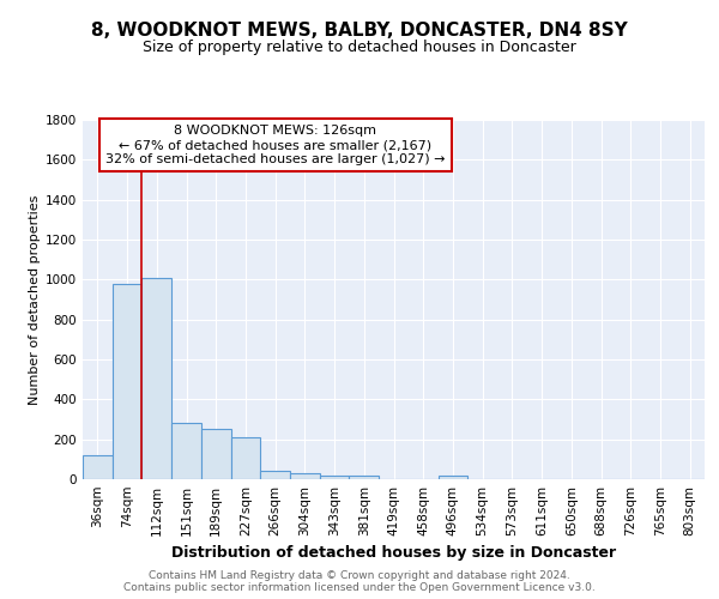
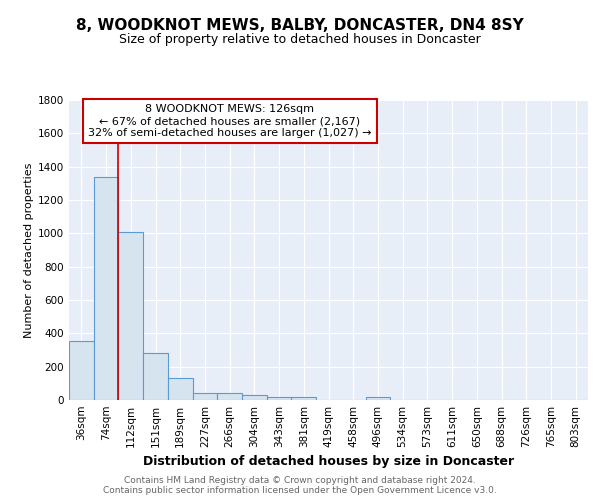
36sqm: 120 -> 360
74sqm: 980 -> 1340
189sqm: 250 -> 130
227sqm: 210 -> 40
